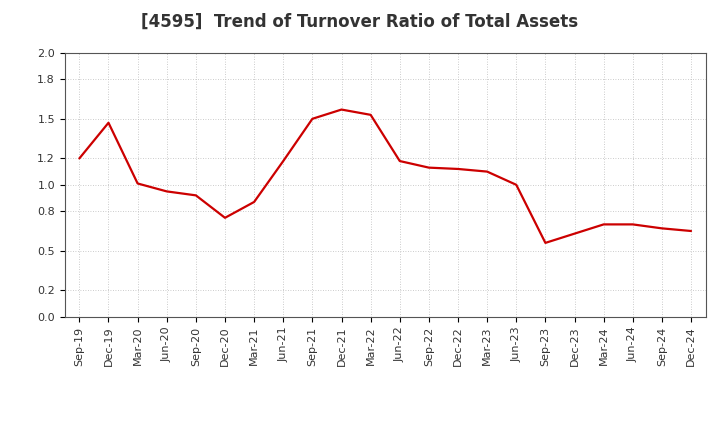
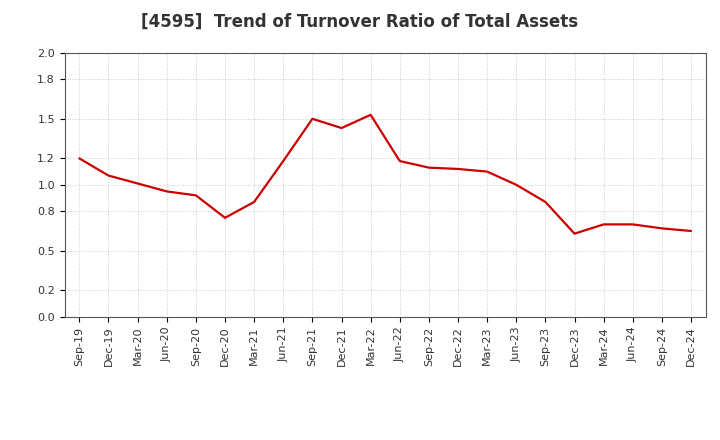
Dec-19: 1.47 -> 1.07
Dec-21: 1.57 -> 1.43
Sep-23: 0.56 -> 0.87
